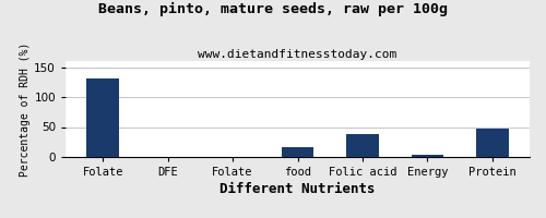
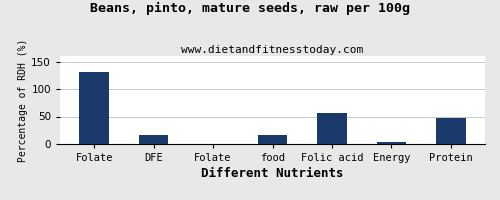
DFE: 0 -> 16
Folic acid: 39 -> 56
